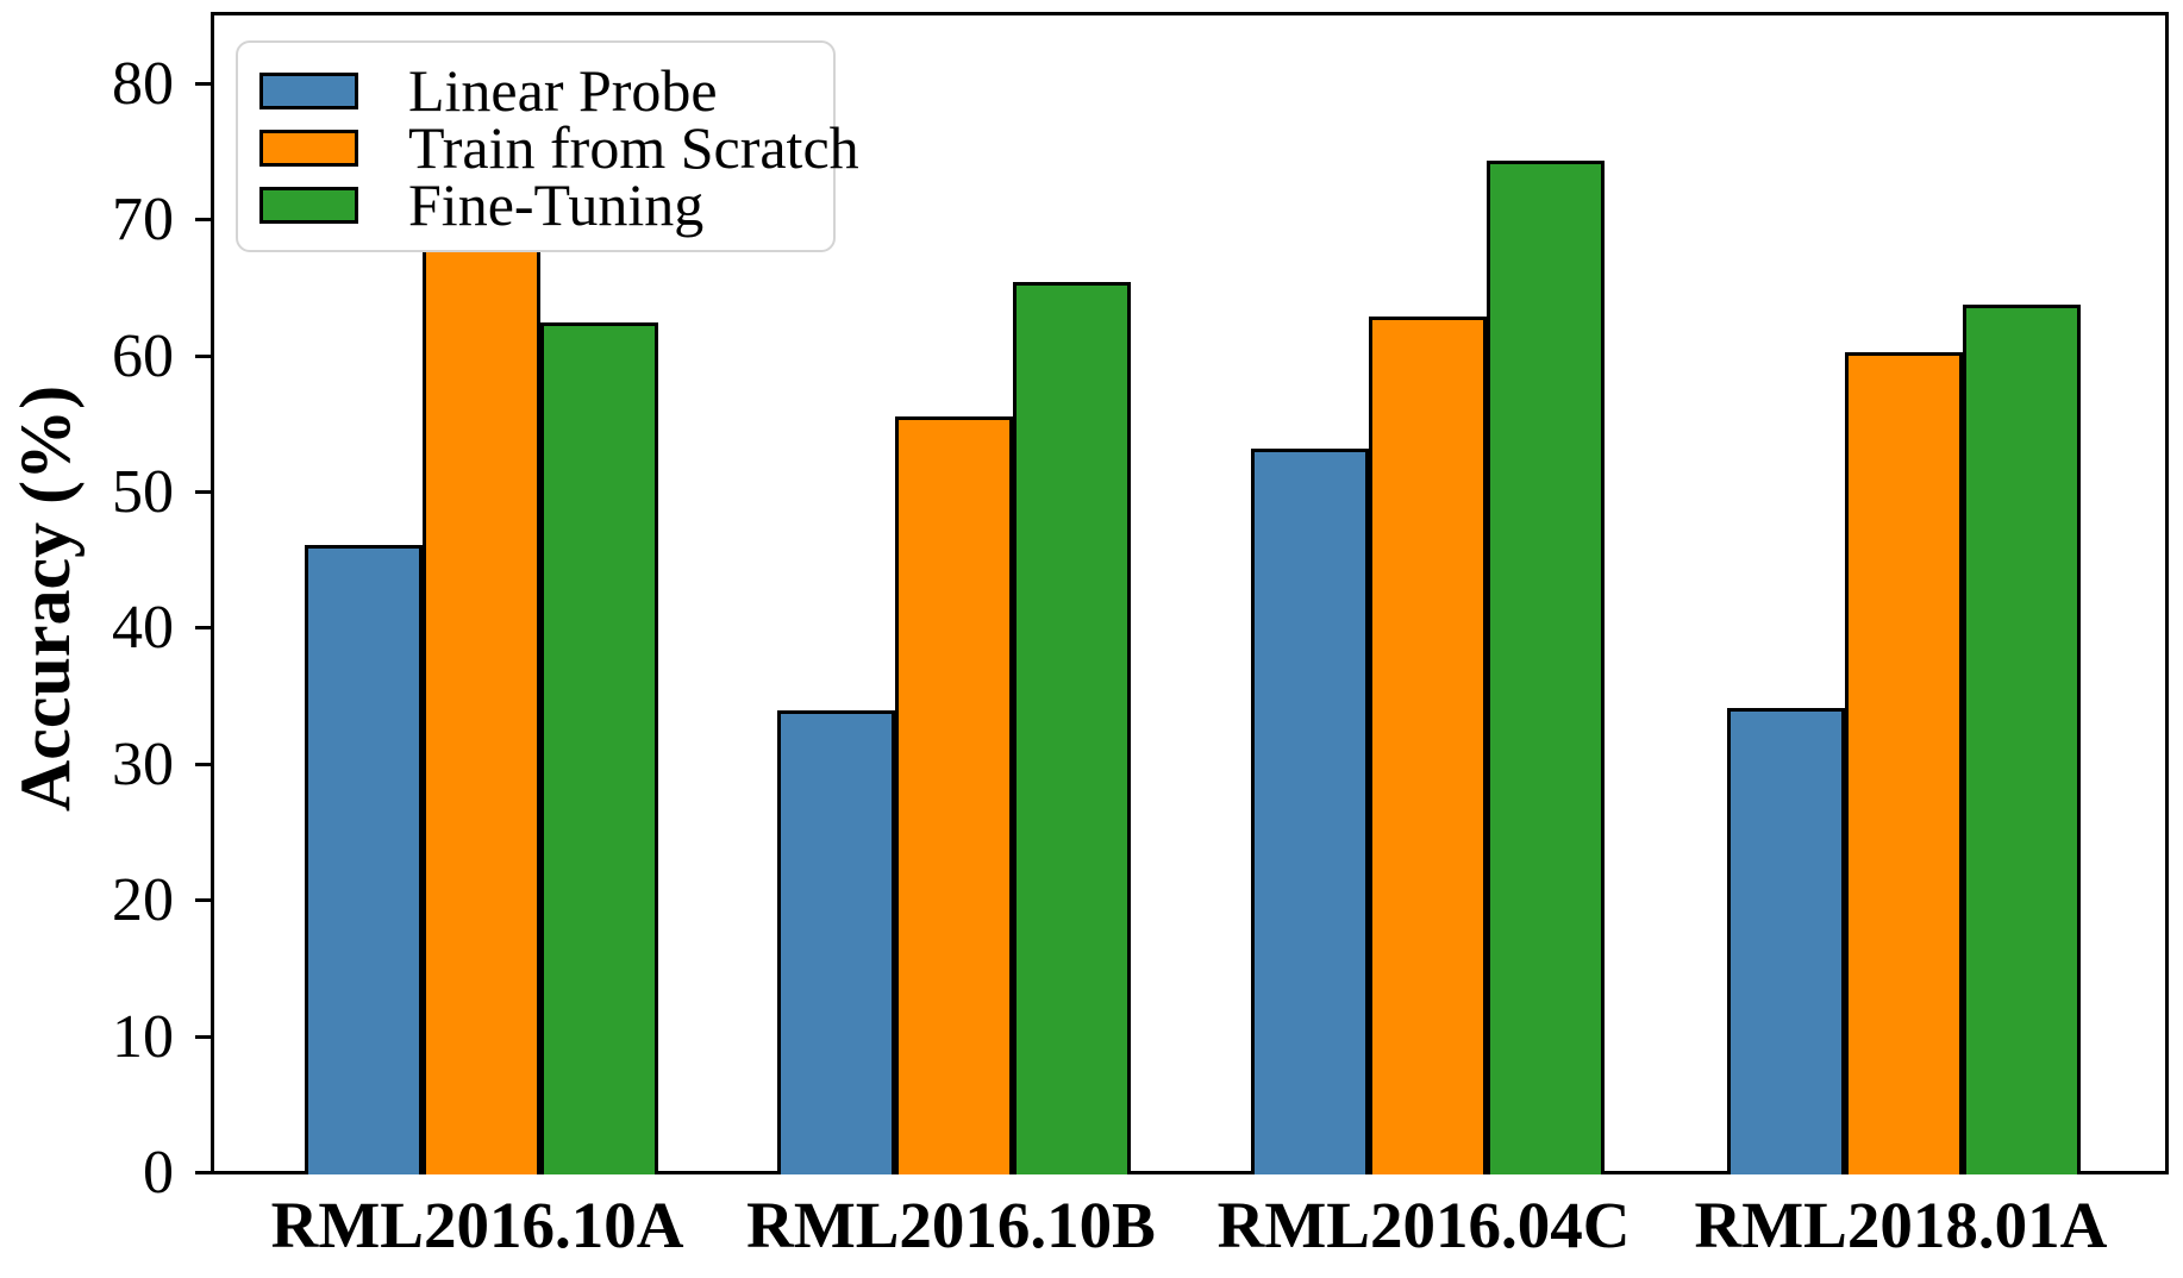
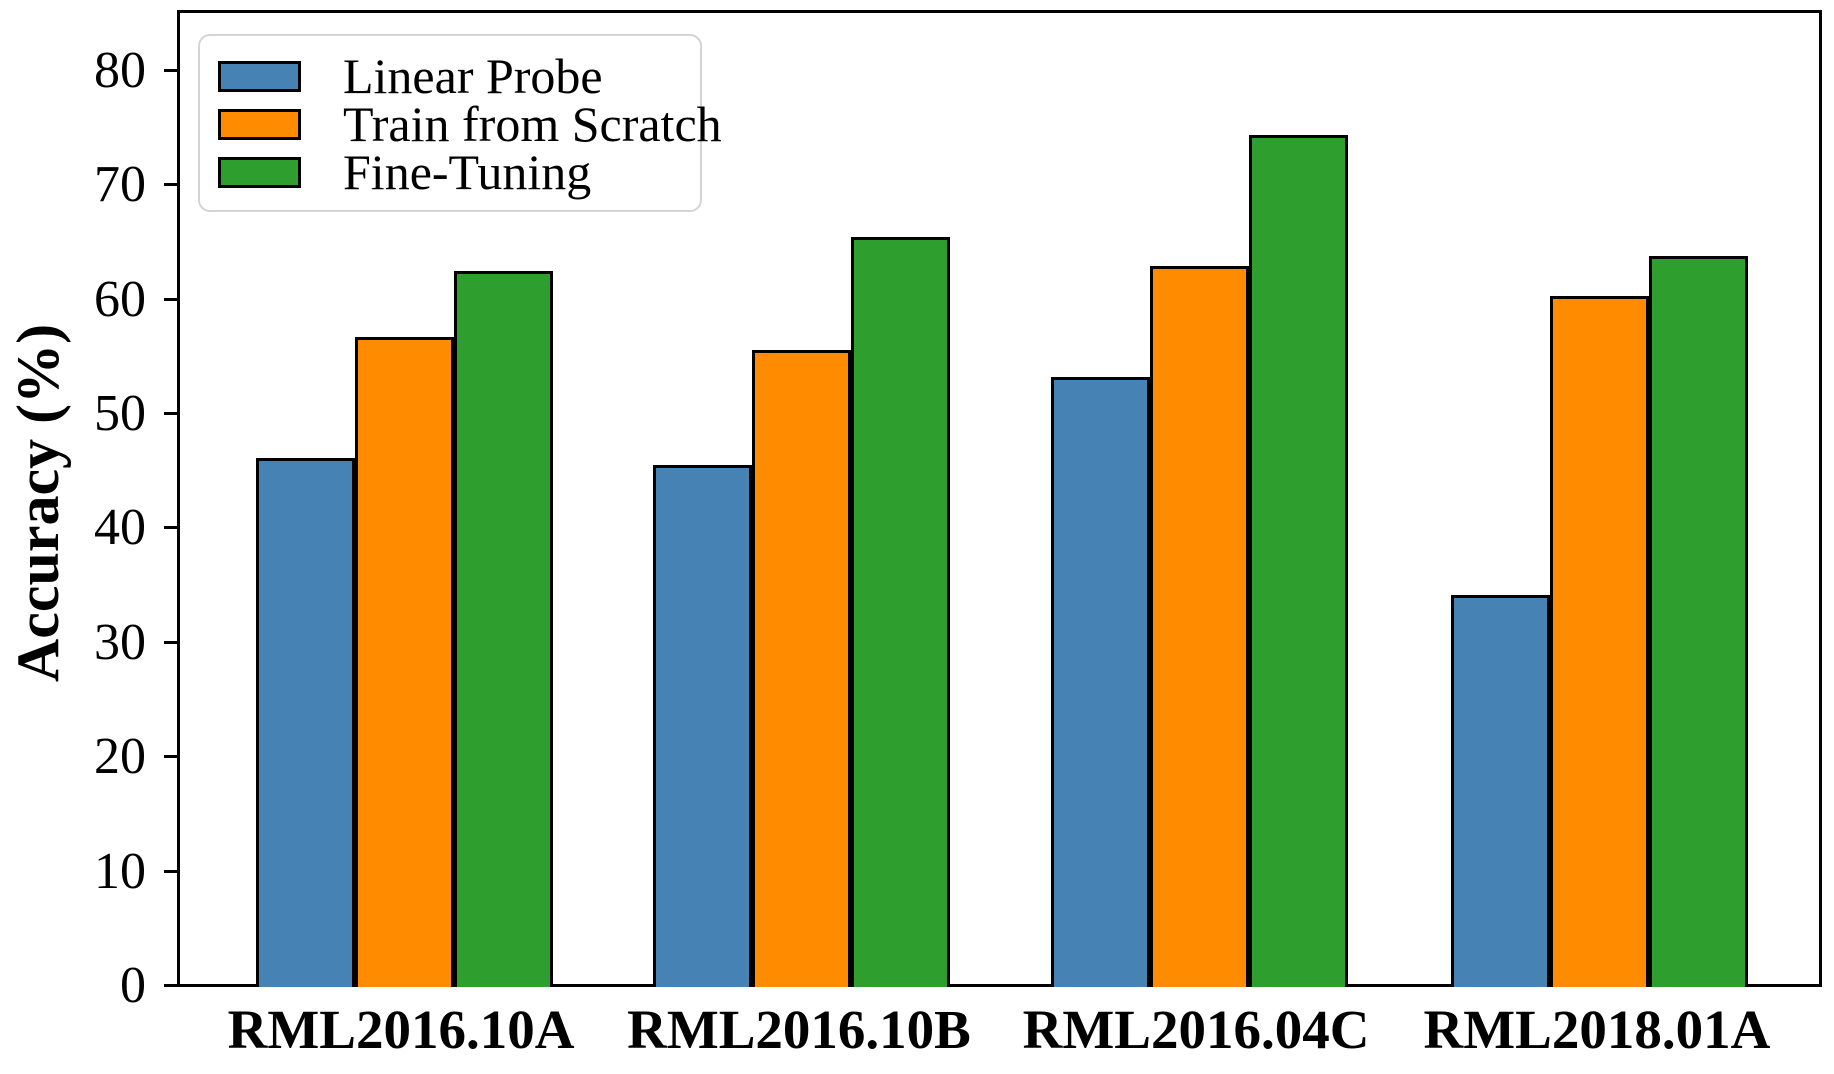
Train from Scratch/RML2016.10A: 70.2 -> 56.8
Linear Probe/RML2016.10B: 34.1 -> 45.6
